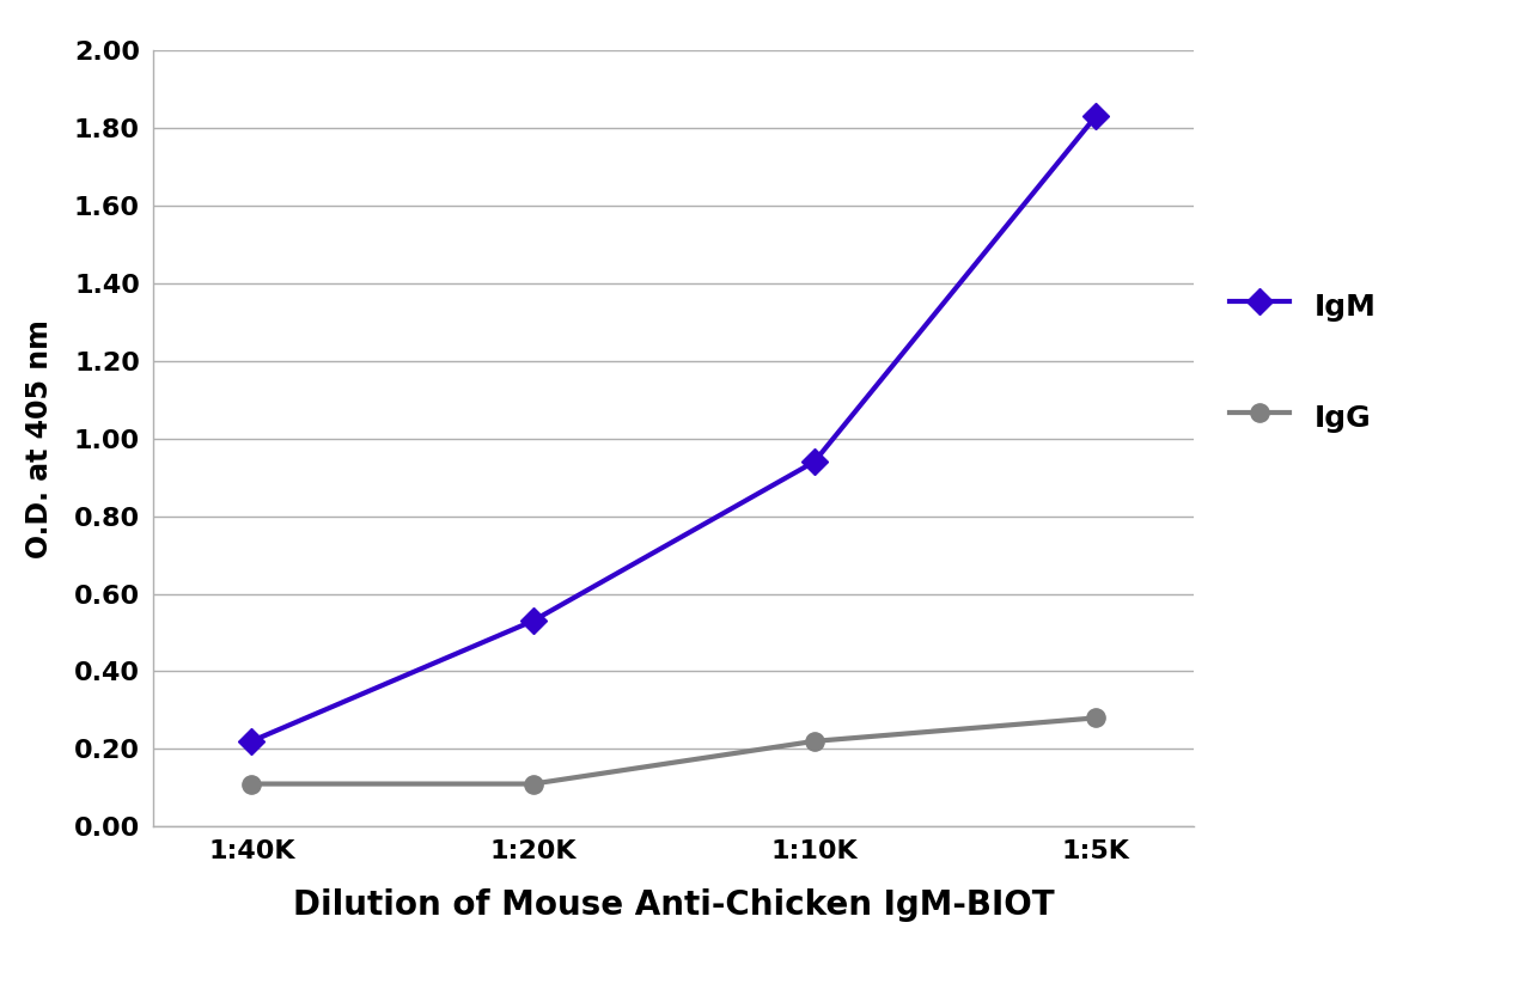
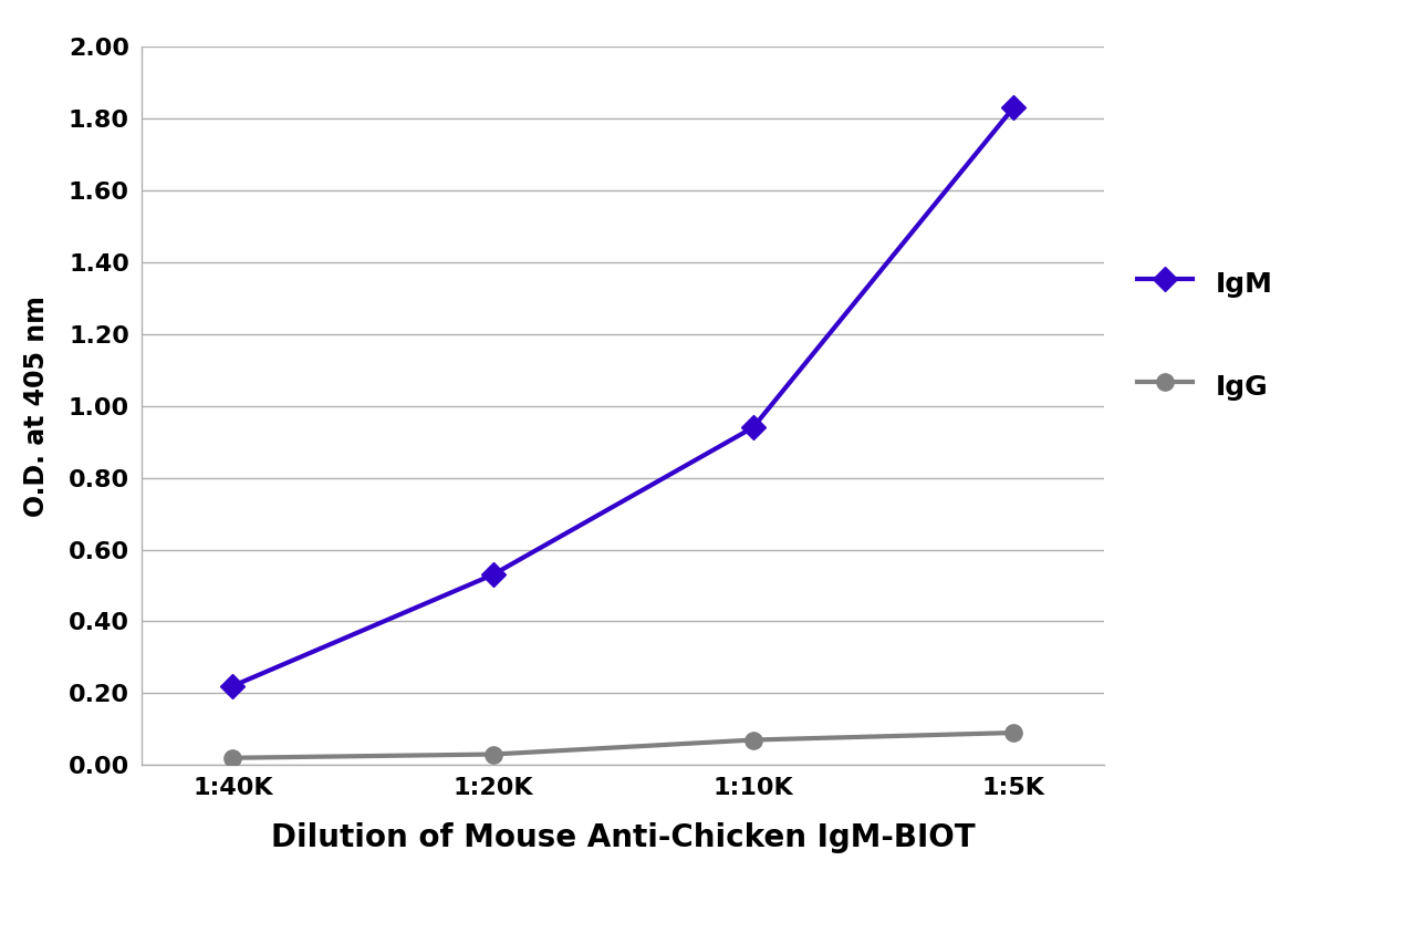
IgG/1:40K: 0.11 -> 0.02
IgG/1:20K: 0.11 -> 0.03
IgG/1:10K: 0.22 -> 0.07
IgG/1:5K: 0.28 -> 0.09
